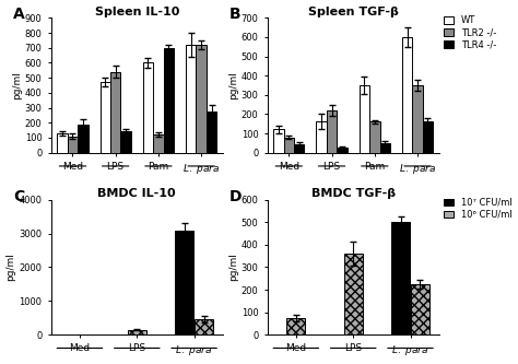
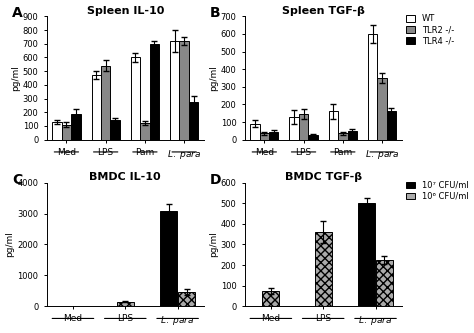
Spleen TGF-β/WT/Med: 120 -> 90
Spleen TGF-β/TLR2 -/-/Med: 80 -> 40
Spleen TGF-β/WT/LPS: 160 -> 130
Spleen TGF-β/TLR2 -/-/LPS: 220 -> 140
Spleen TGF-β/WT/Pam: 350 -> 160
Spleen TGF-β/TLR2 -/-/Pam: 160 -> 40
